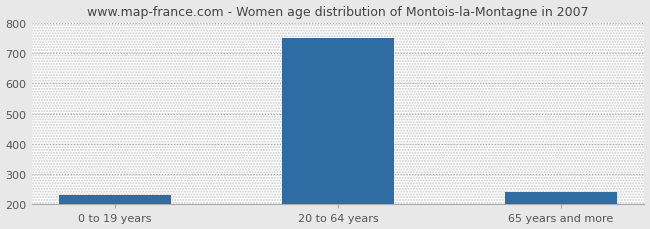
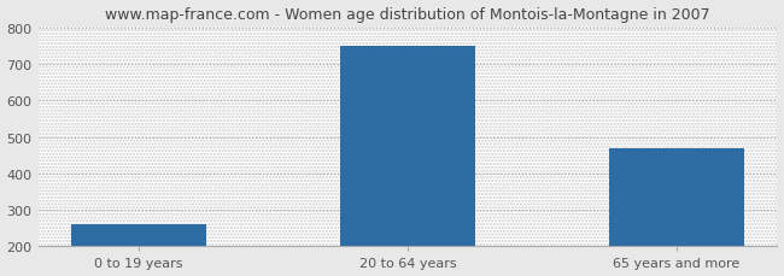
0 to 19 years: 230 -> 260
65 years and more: 240 -> 470
